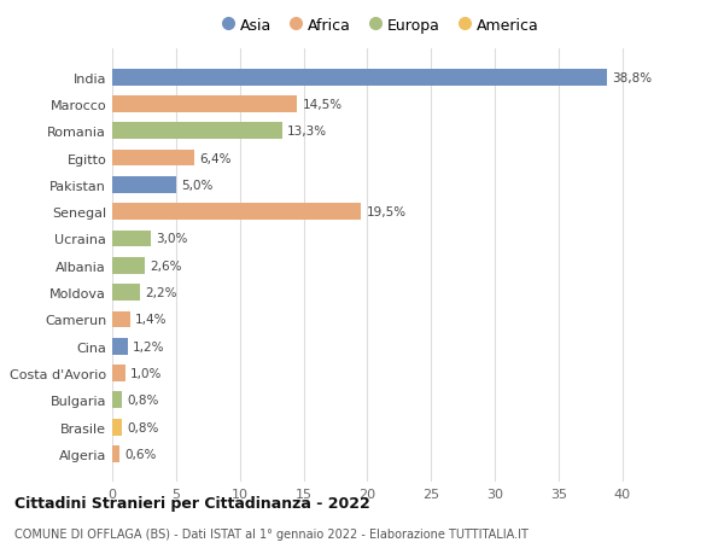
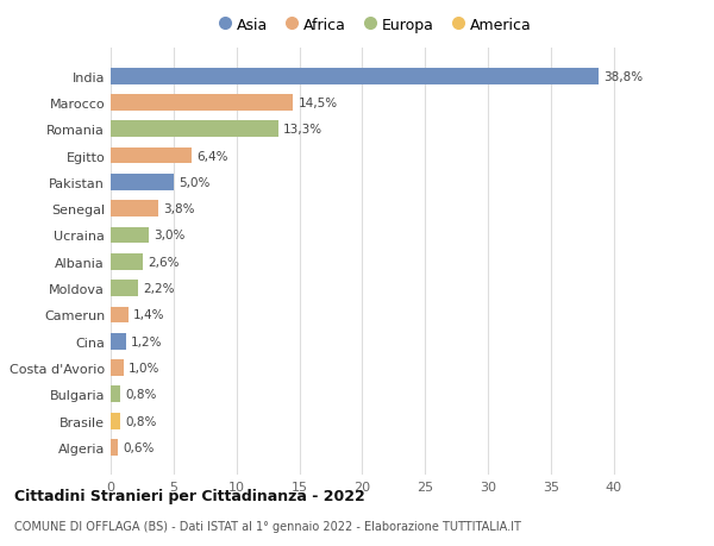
Senegal: 19,5% -> 3,8%
